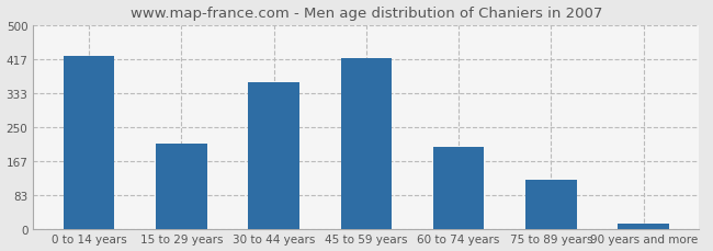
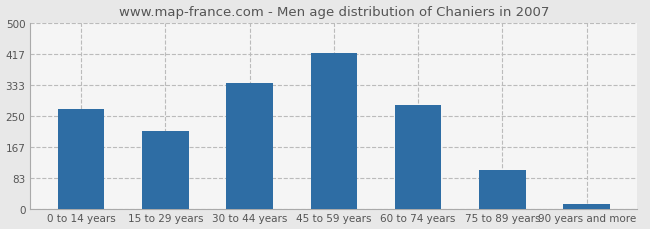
0 to 14 years: 425 -> 268
30 to 44 years: 360 -> 338
60 to 74 years: 200 -> 278
75 to 89 years: 120 -> 103
